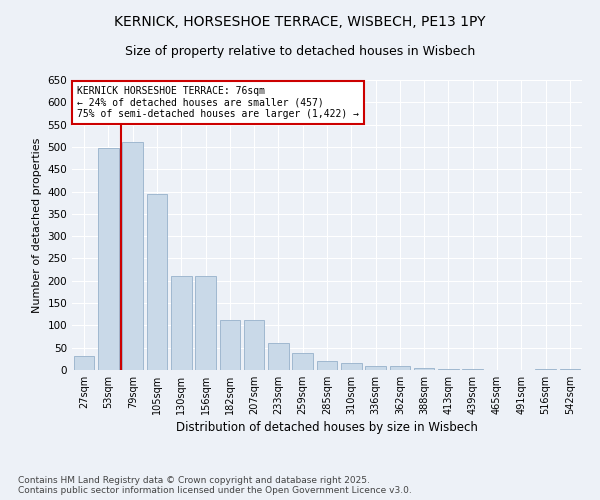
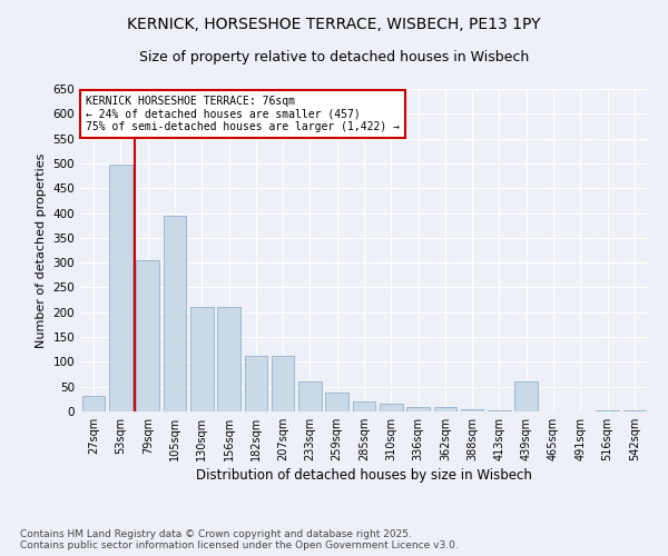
79sqm: 510 -> 305
439sqm: 3 -> 60
